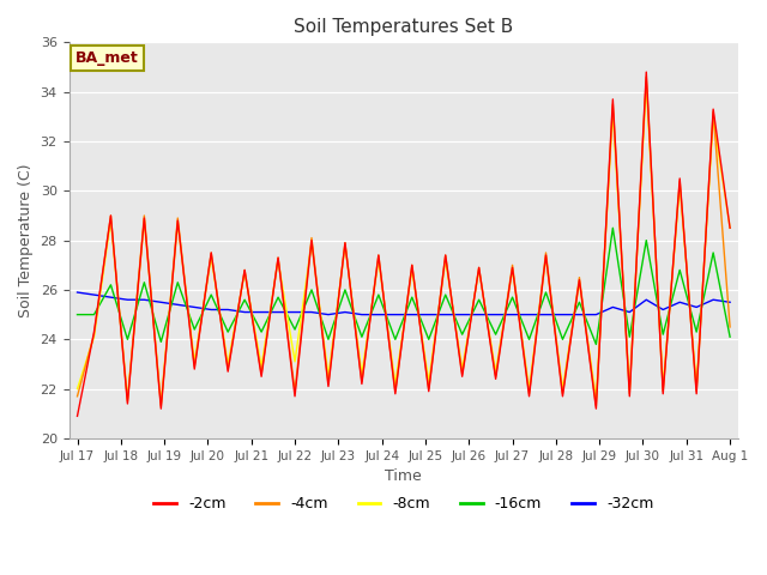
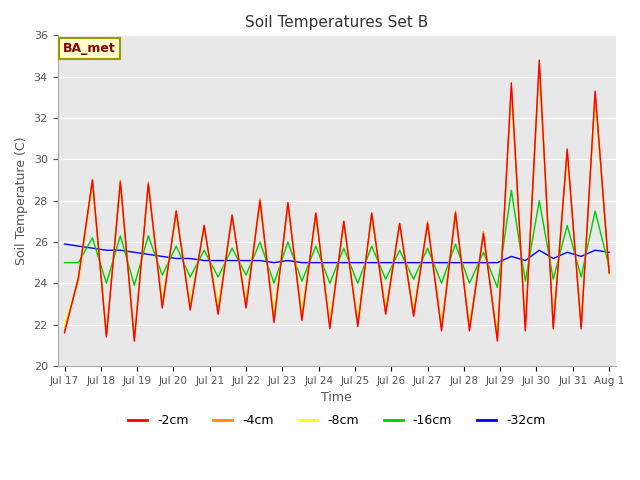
-2cm/Jul 17: 20.9 -> 21.6
-2cm/Jul 22: 21.7 -> 22.8
-4cm/Jul 22: 21.9 -> 22.9
-2cm/Aug 1: 28.5 -> 24.5
-8cm/Aug 1: 28.5 -> 24.4
-16cm/Aug 1: 24.1 -> 24.8
